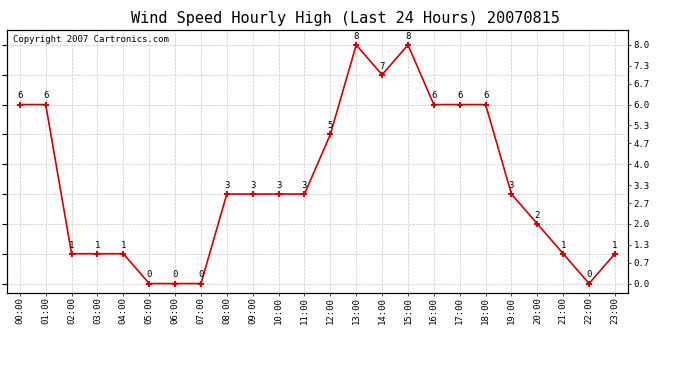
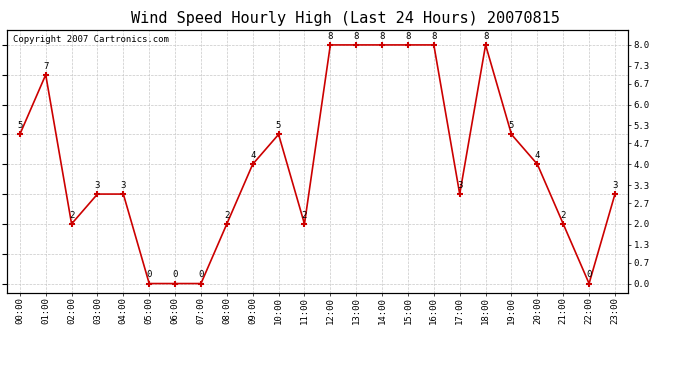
00:00: 6 -> 5
01:00: 6 -> 7
02:00: 1 -> 2
03:00: 1 -> 3
04:00: 1 -> 3
08:00: 3 -> 2
09:00: 3 -> 4
10:00: 3 -> 5
11:00: 3 -> 2
12:00: 5 -> 8
14:00: 7 -> 8
16:00: 6 -> 8
17:00: 6 -> 3
18:00: 6 -> 8
19:00: 3 -> 5
20:00: 2 -> 4
21:00: 1 -> 2
23:00: 1 -> 3
